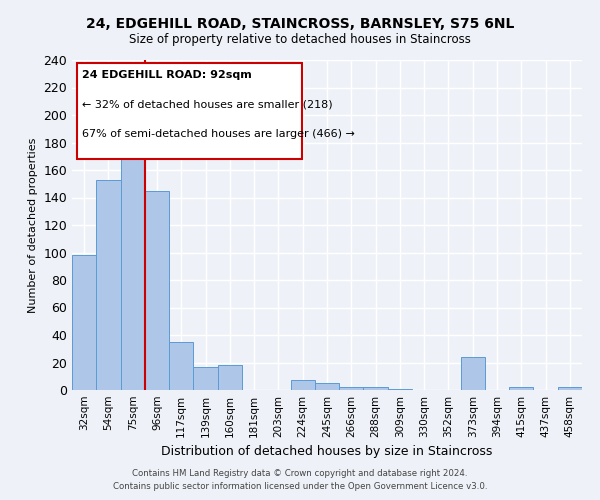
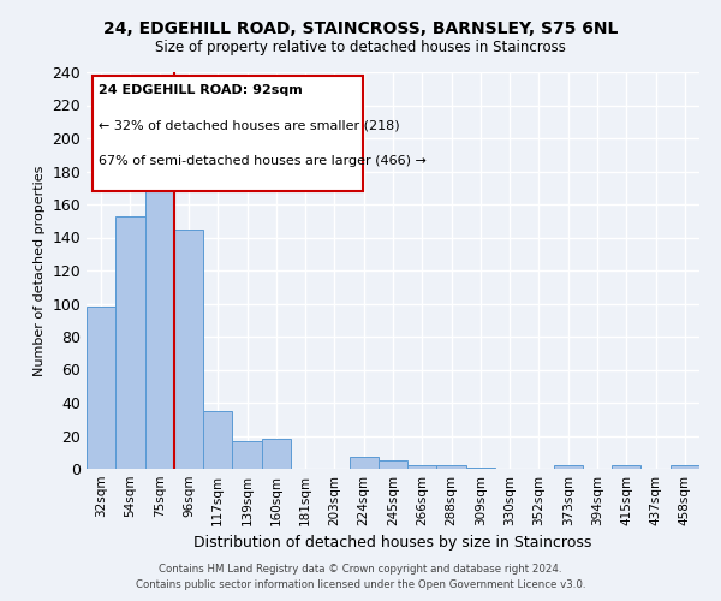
373sqm: 24 -> 2
